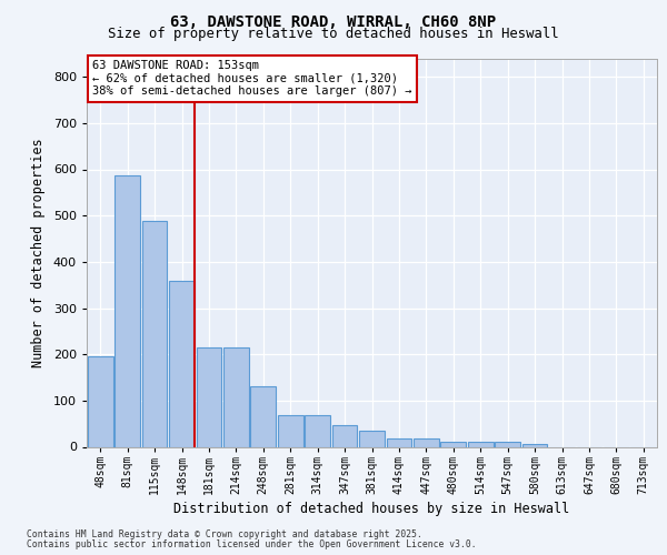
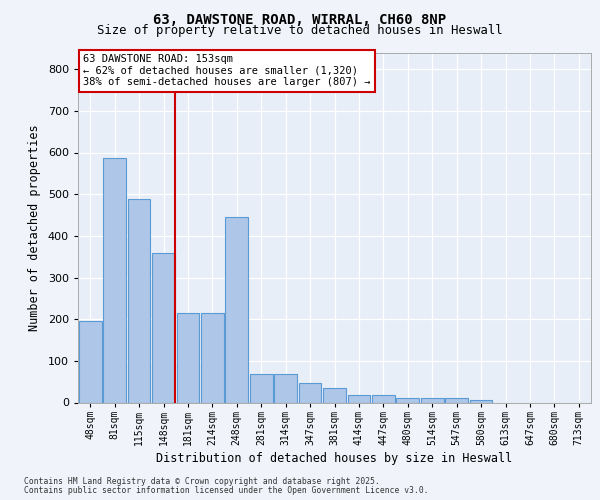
248sqm: 132 -> 445
